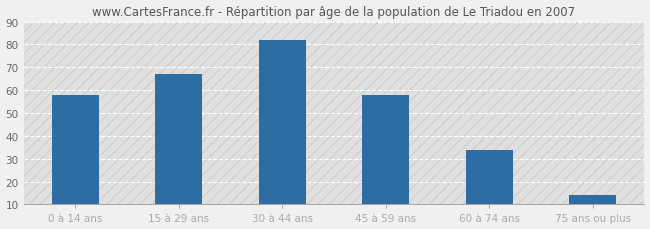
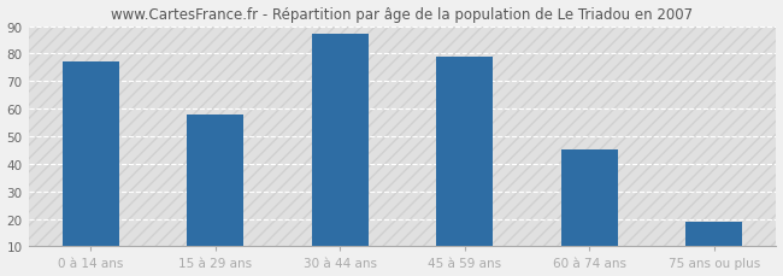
0 à 14 ans: 58 -> 77
15 à 29 ans: 67 -> 58
30 à 44 ans: 82 -> 87
45 à 59 ans: 58 -> 79
60 à 74 ans: 34 -> 45
75 ans ou plus: 14 -> 19
